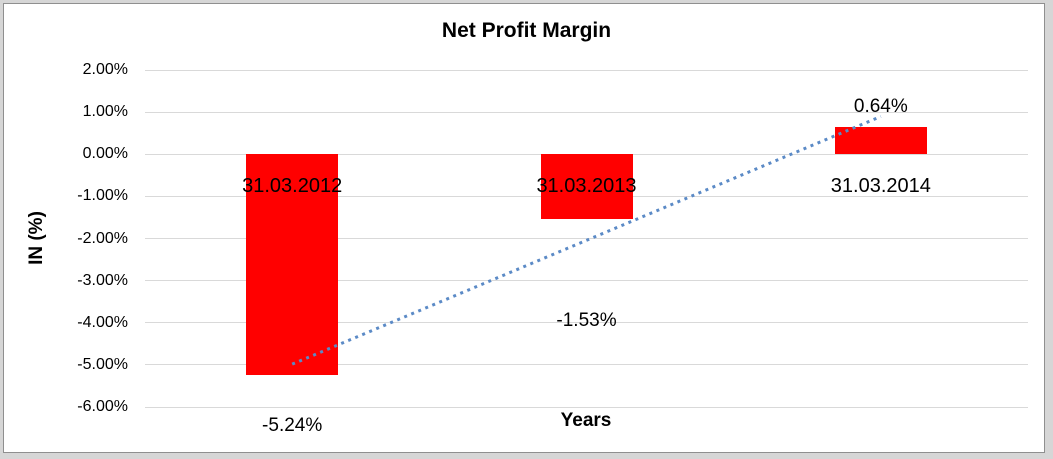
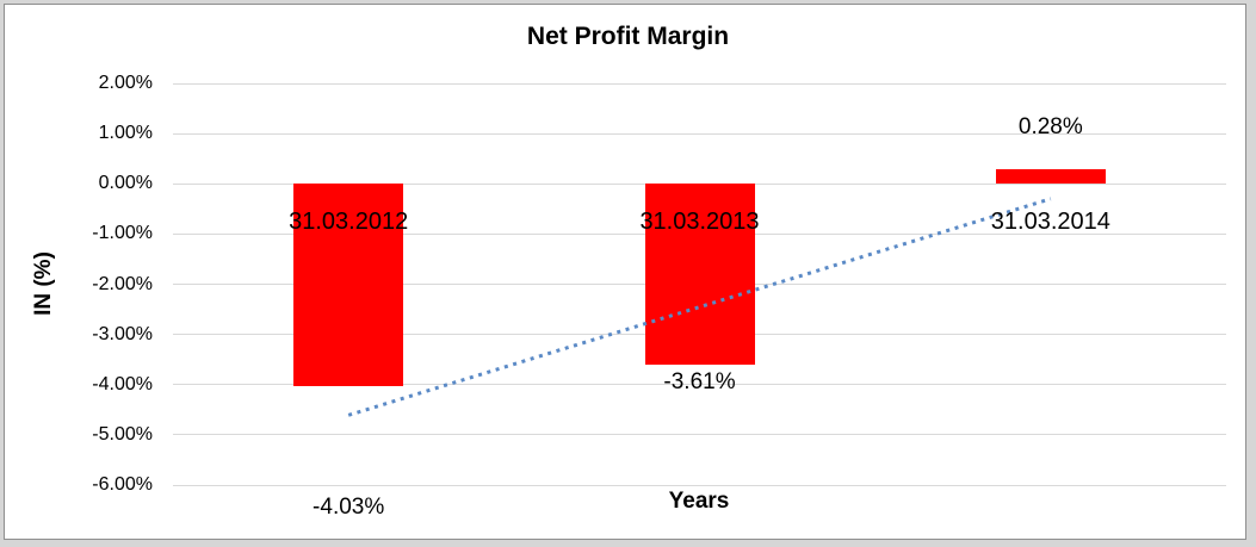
31.03.2012: -5.24% -> -4.03%
31.03.2013: -1.53% -> -3.61%
31.03.2014: 0.64% -> 0.28%
